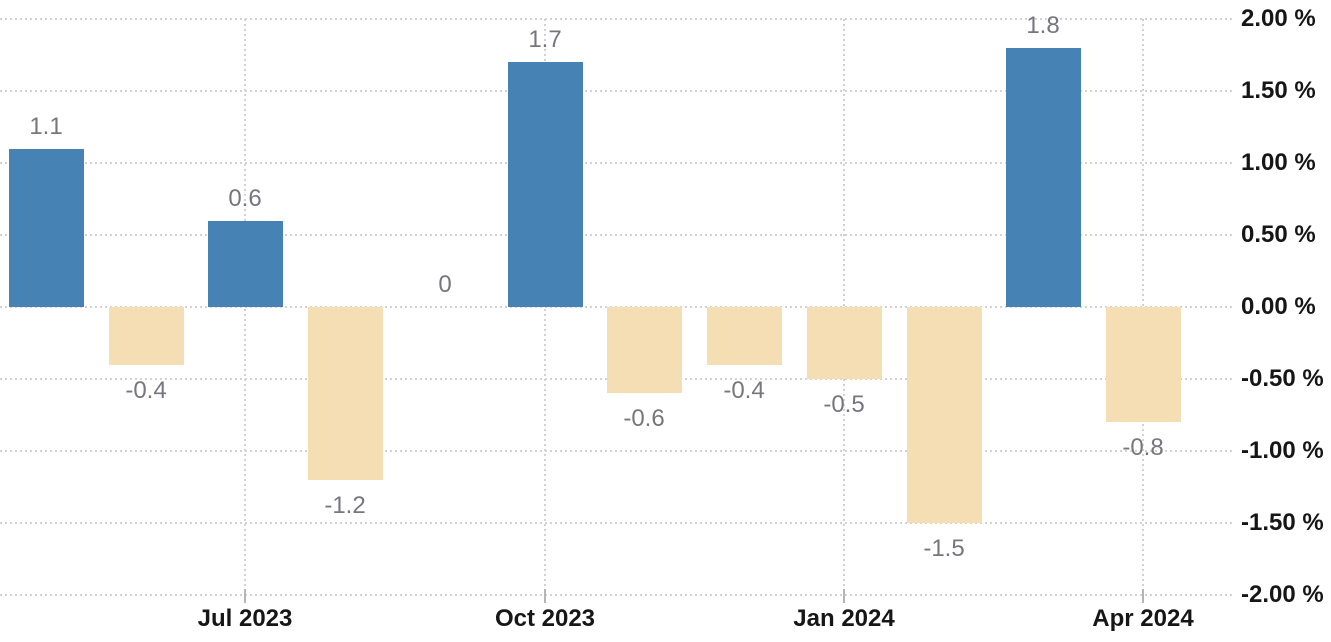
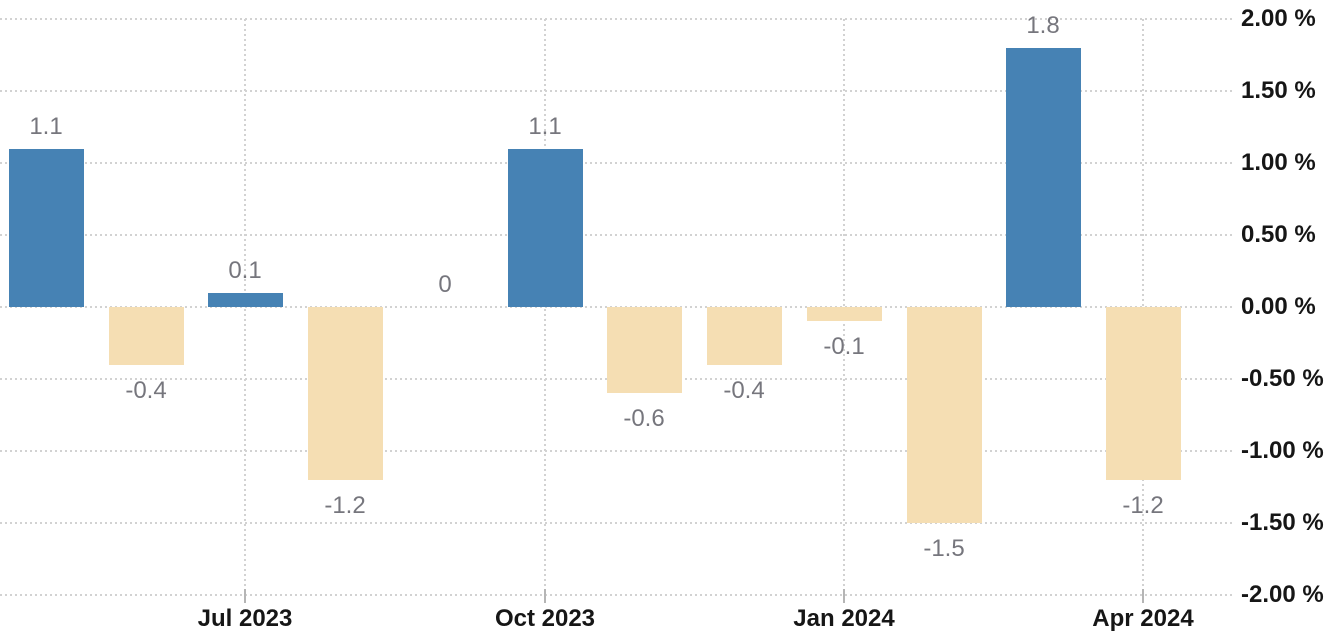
Jul 2023: 0.6 -> 0.1
Oct 2023: 1.7 -> 1.1
Jan 2024: -0.5 -> -0.1
Apr 2024: -0.8 -> -1.2
